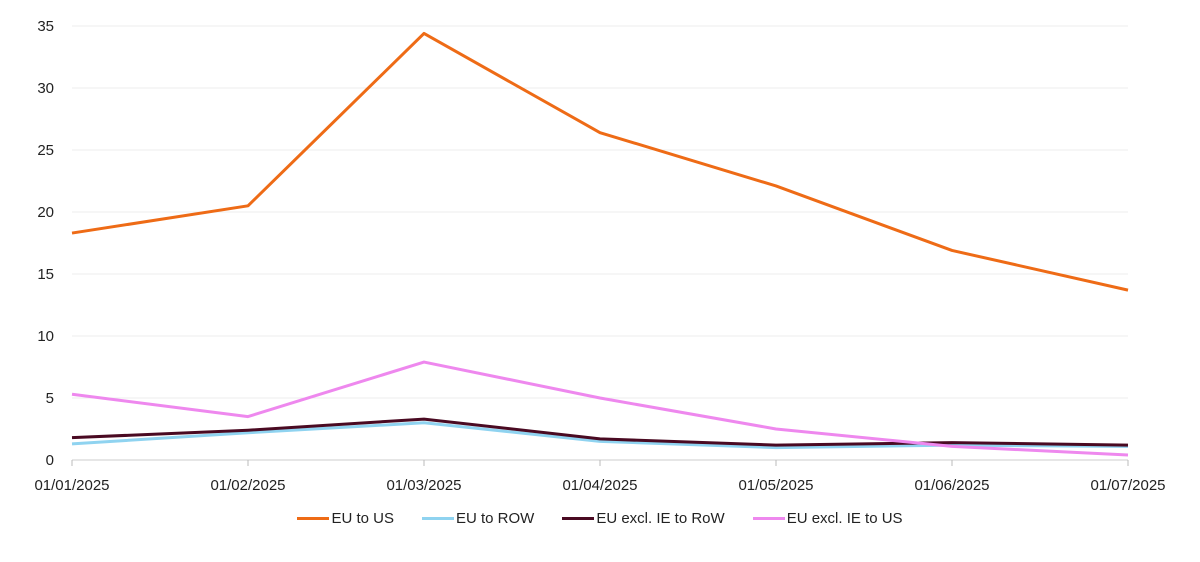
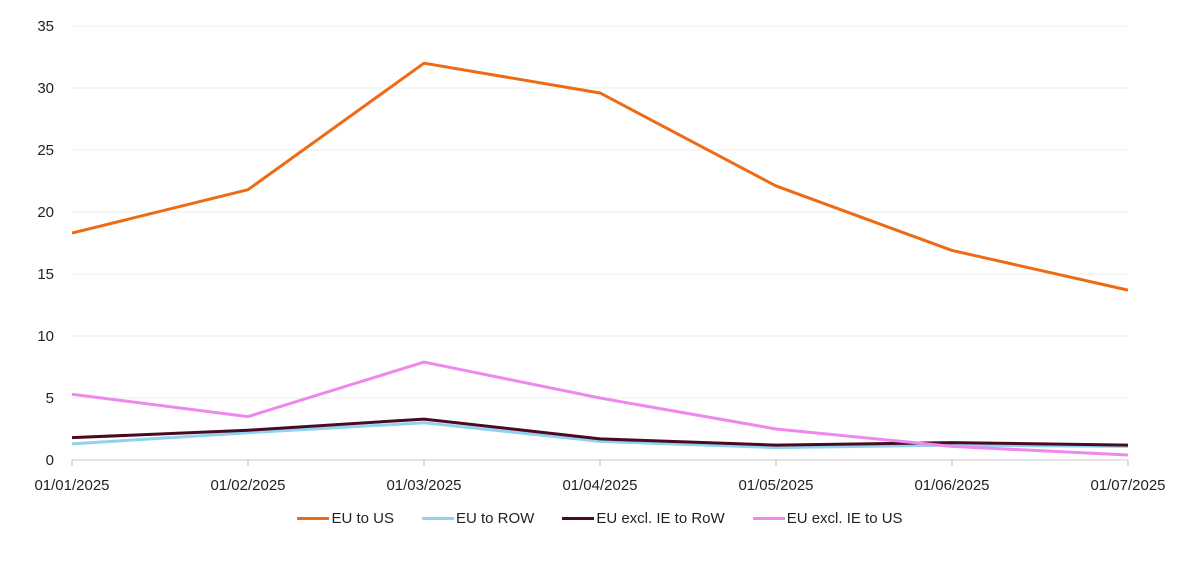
EU to US/01/02/2025: 20.5 -> 21.8
EU to US/01/03/2025: 34.4 -> 32.0
EU to US/01/04/2025: 26.4 -> 29.6
